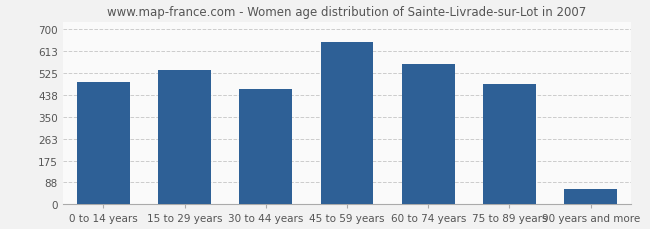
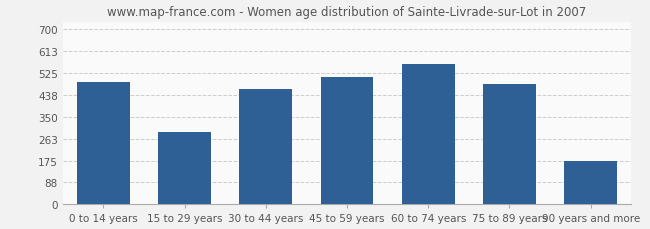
15 to 29 years: 535 -> 290
45 to 59 years: 650 -> 510
90 years and more: 60 -> 175
